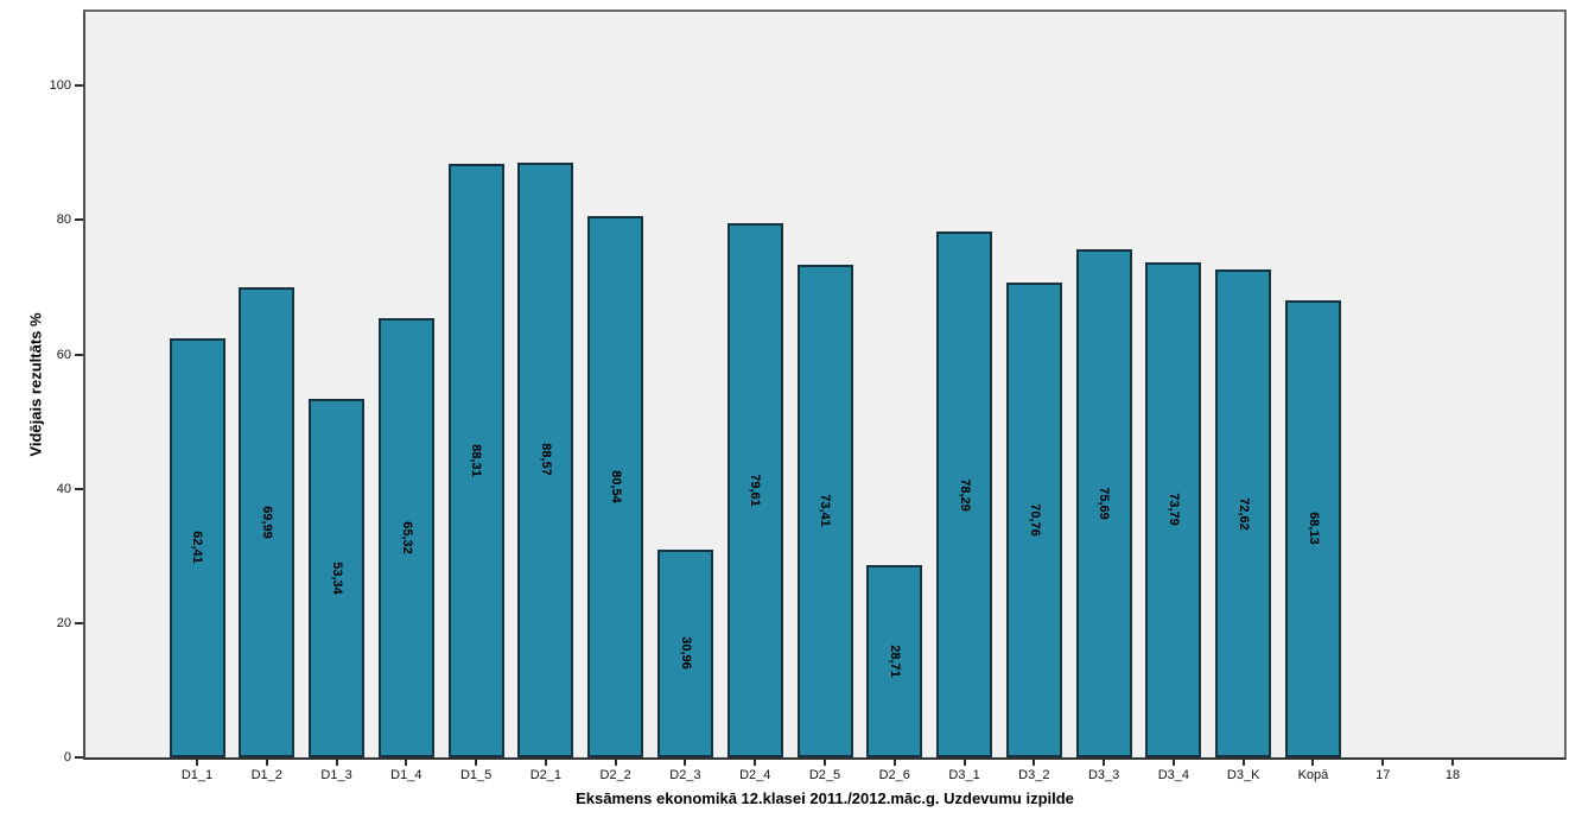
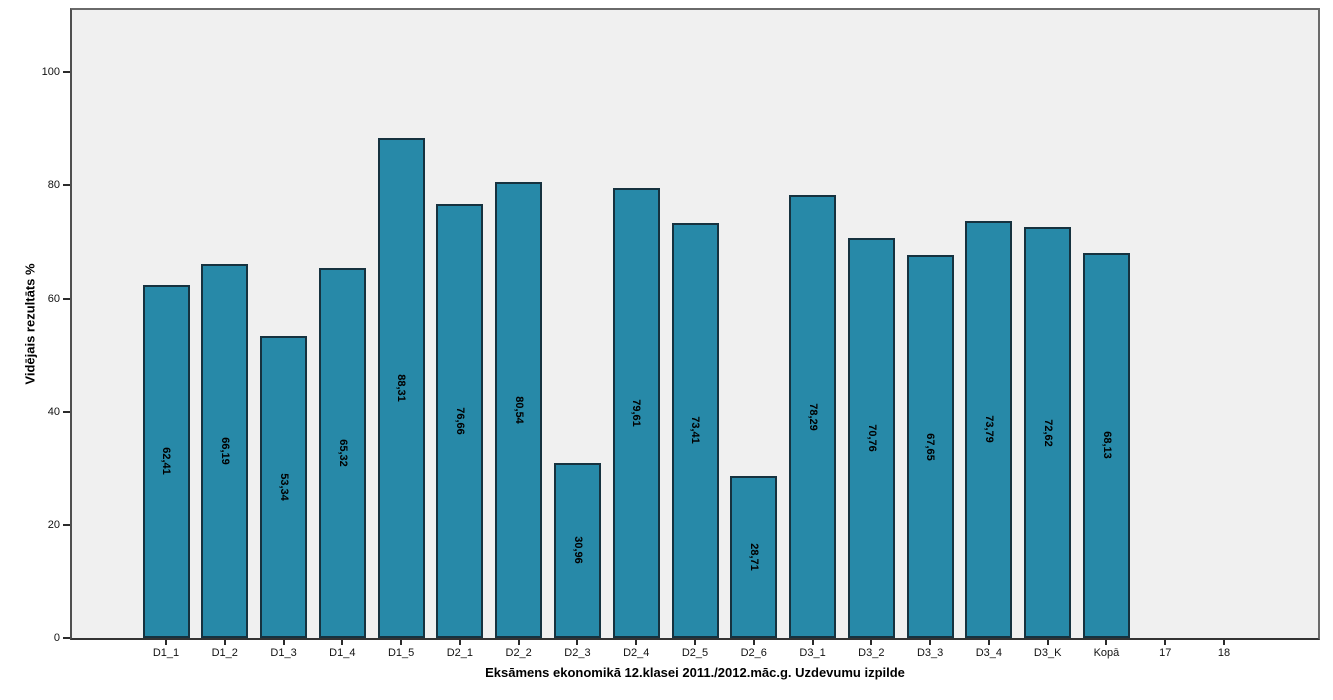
D1_2: 69,99 -> 66,19
D2_1: 88,57 -> 76,66
D3_3: 75,69 -> 67,65
